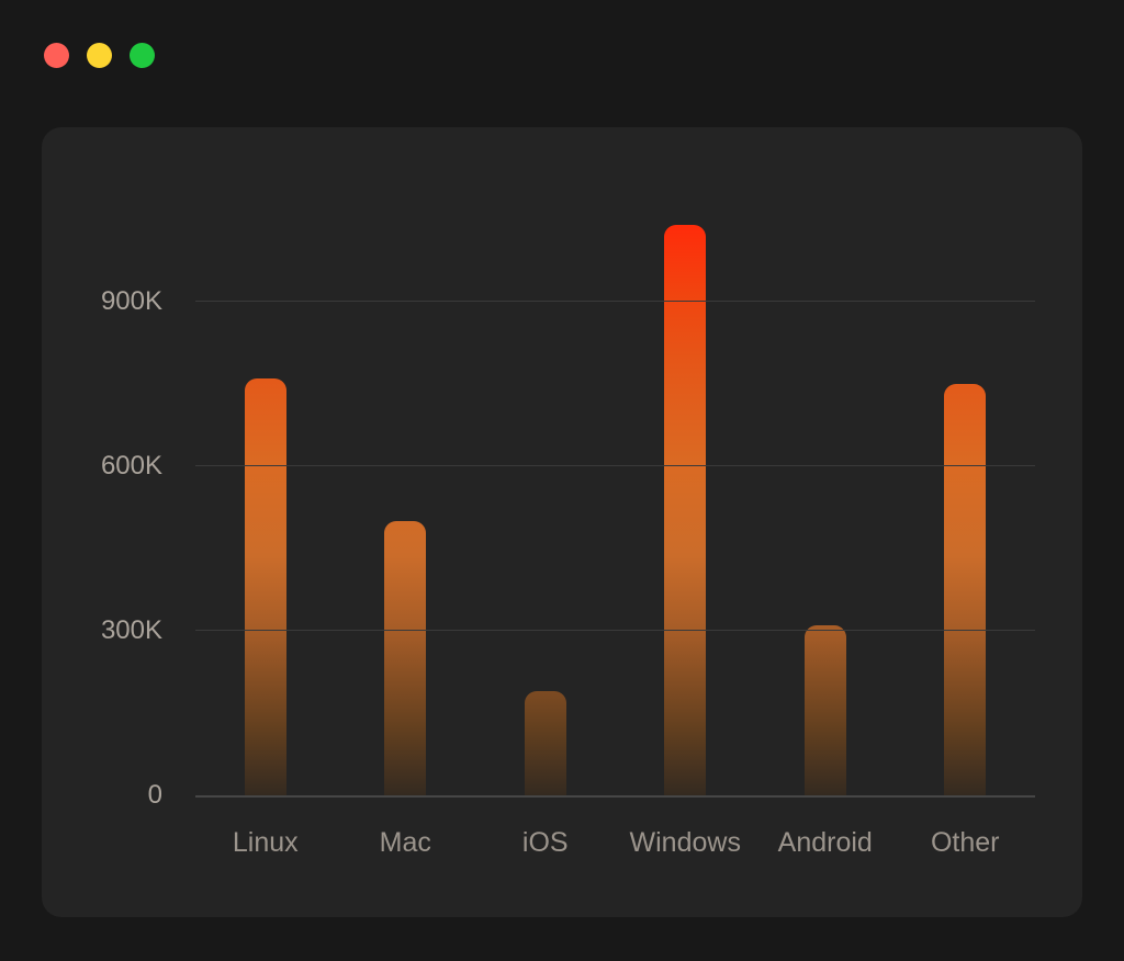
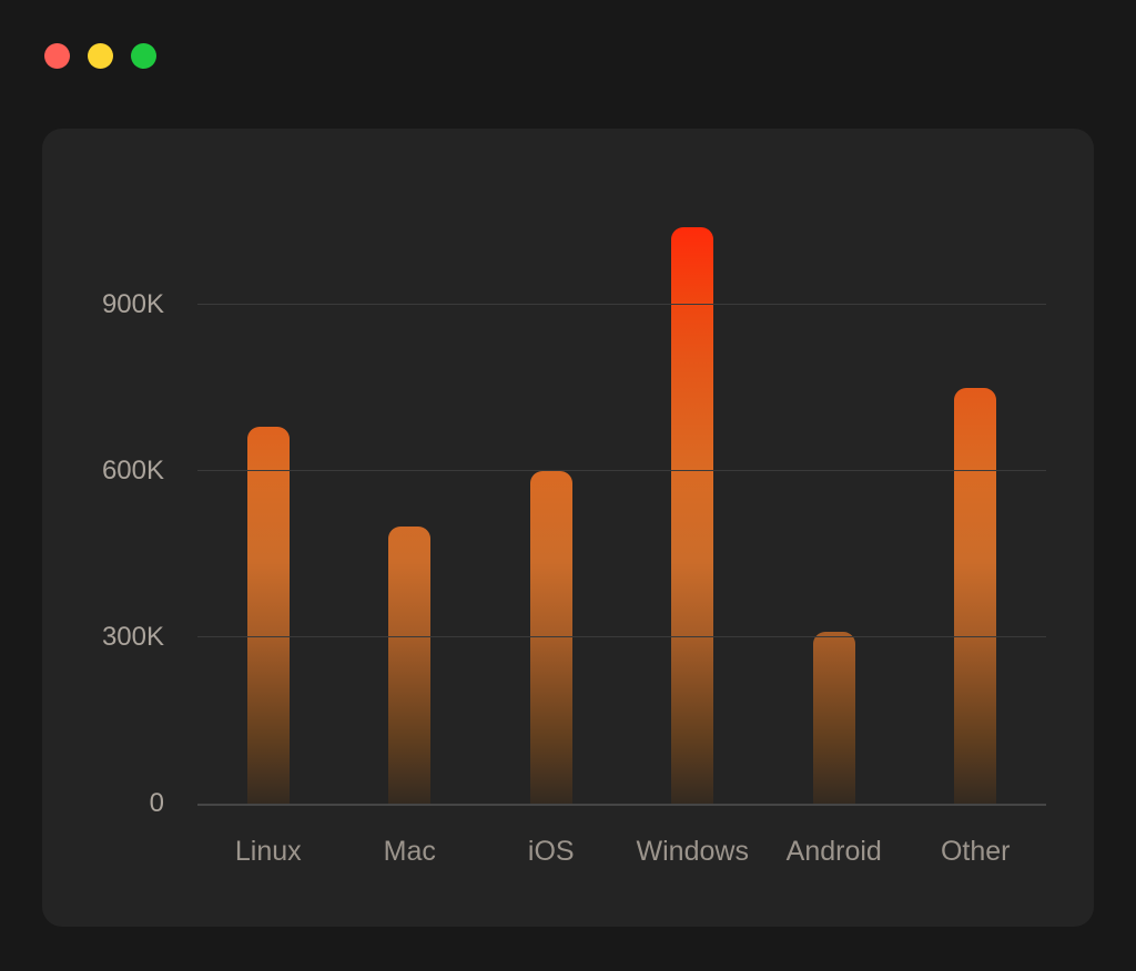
Linux: 760K -> 680K
iOS: 190K -> 600K
